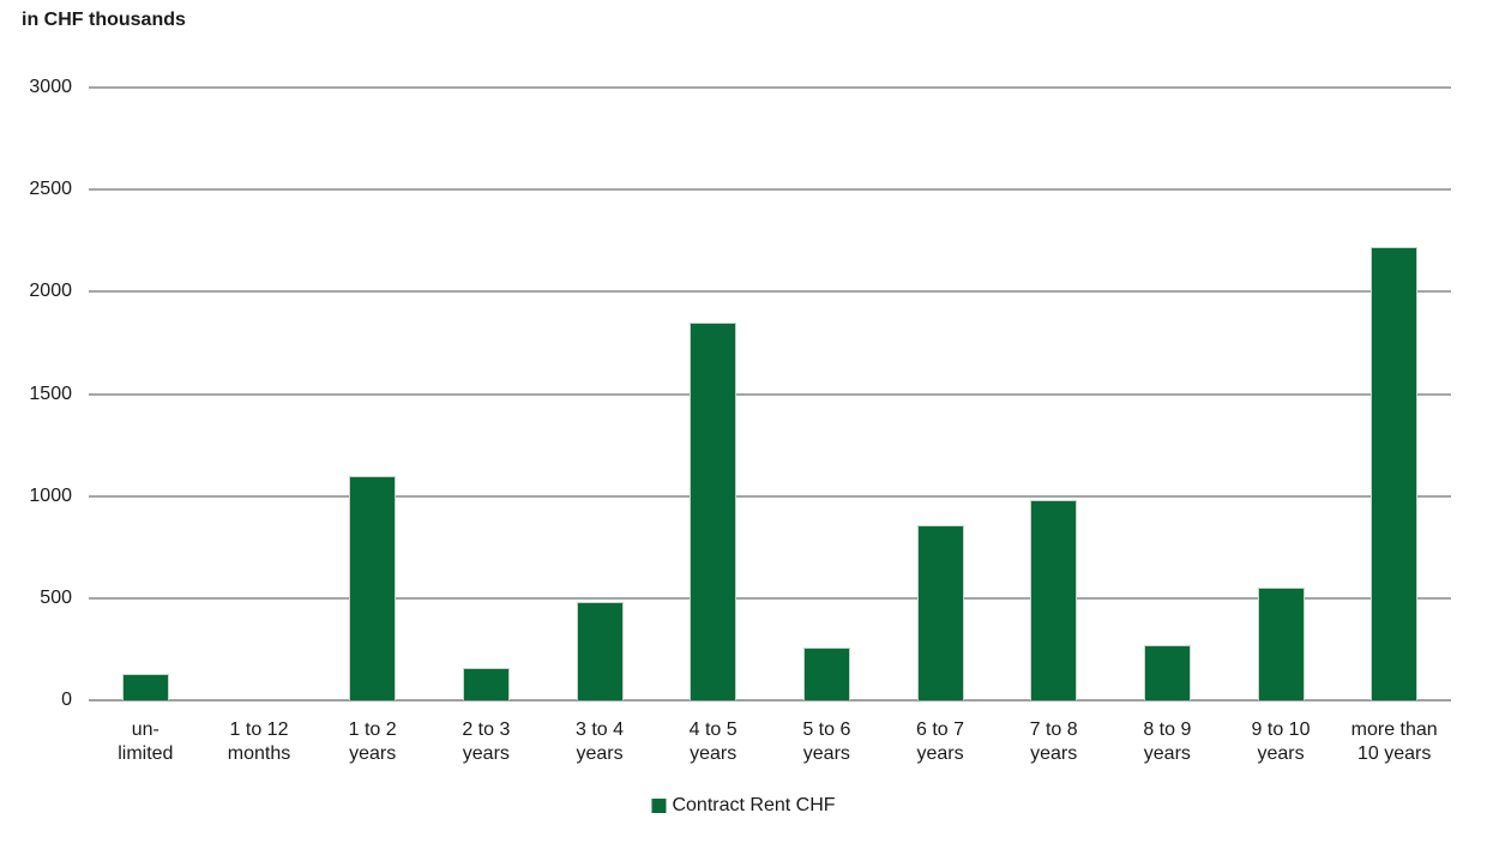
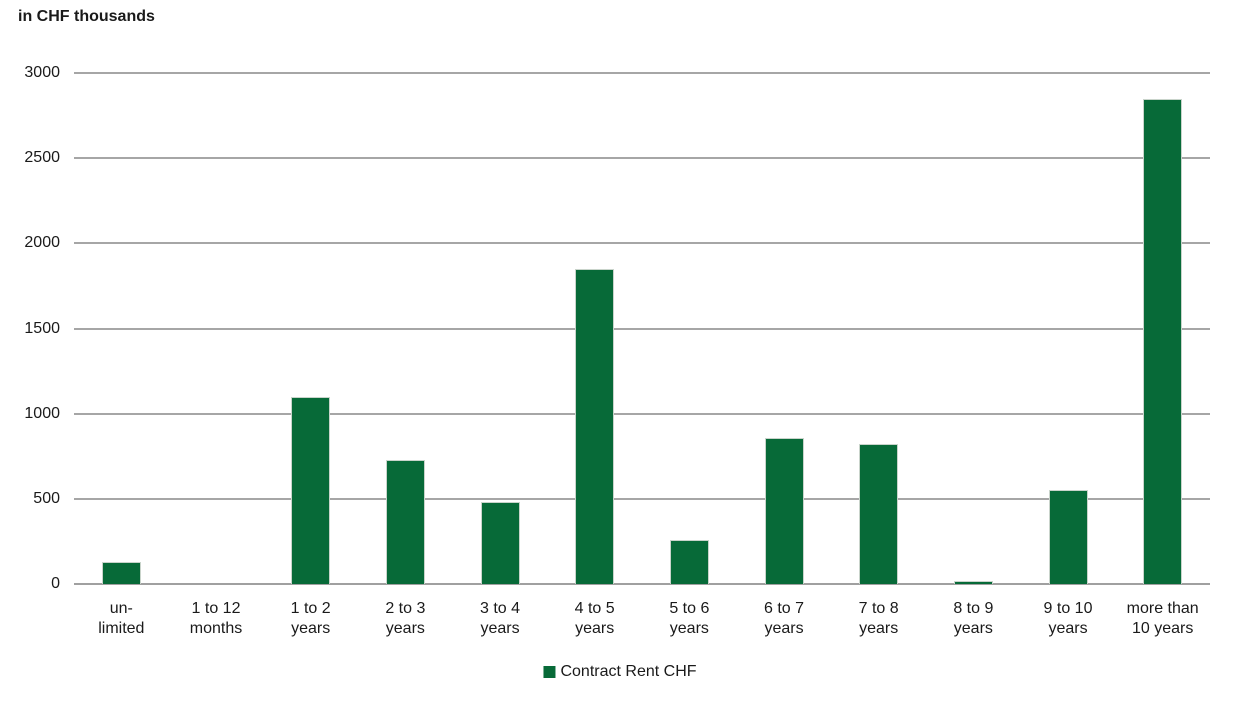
2 to 3 years: 160 -> 730
7 to 8 years: 980 -> 820
8 to 9 years: 270 -> 20
more than 10 years: 2220 -> 2850
